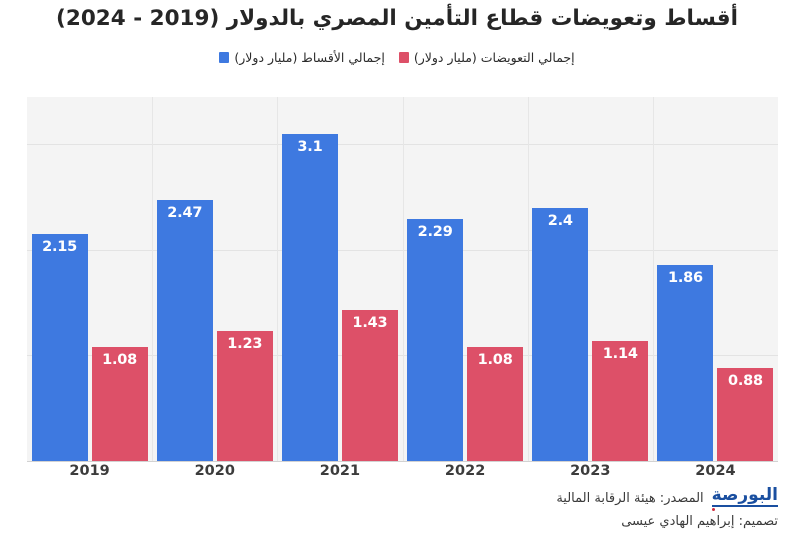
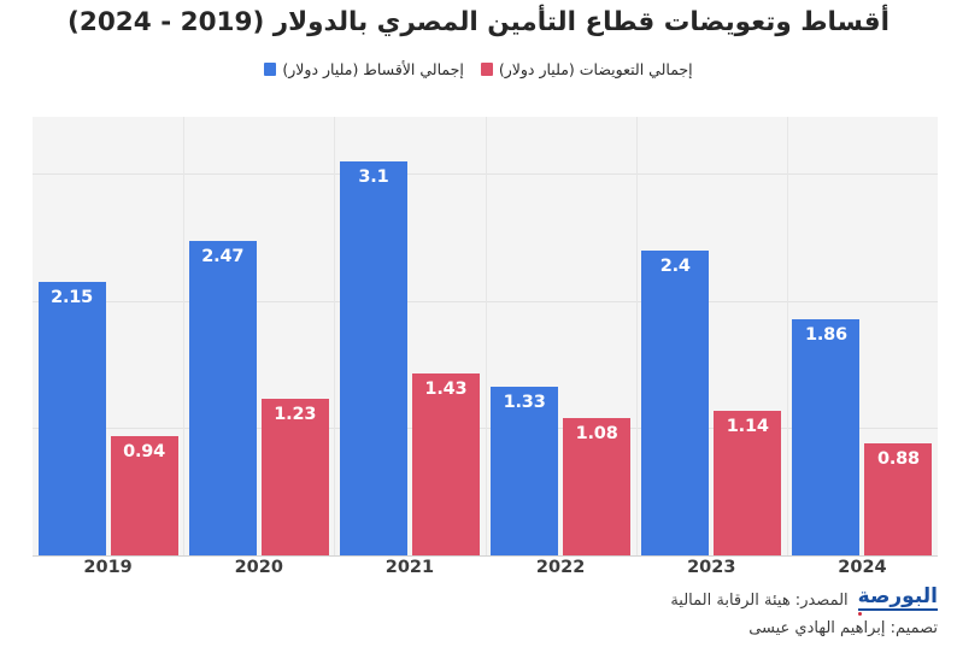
إجمالي التعويضات (مليار دولار)/2019: 1.08 -> 0.94
إجمالي الأقساط (مليار دولار)/2022: 2.29 -> 1.33
